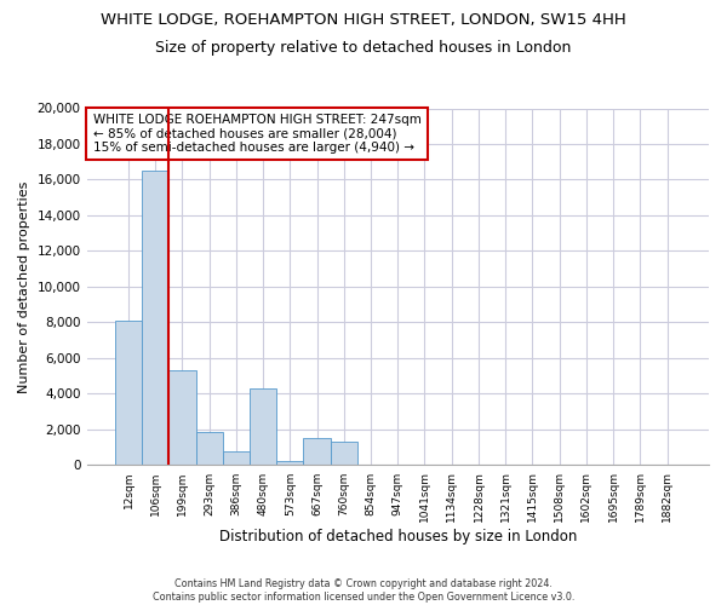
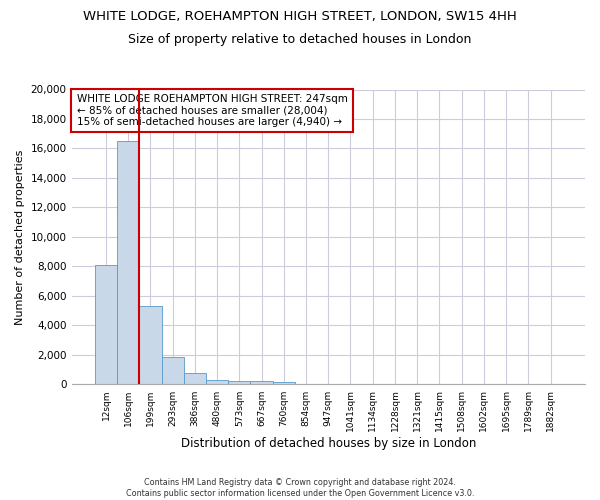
480sqm: 4,300 -> 300
667sqm: 1,500 -> 200
760sqm: 1,300 -> 200
